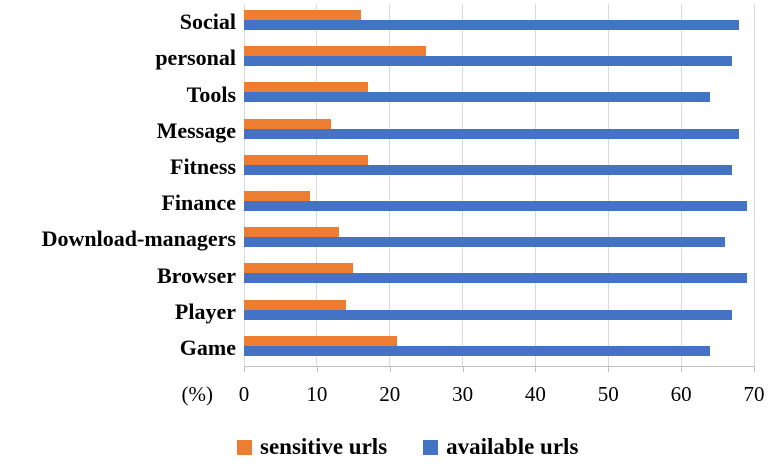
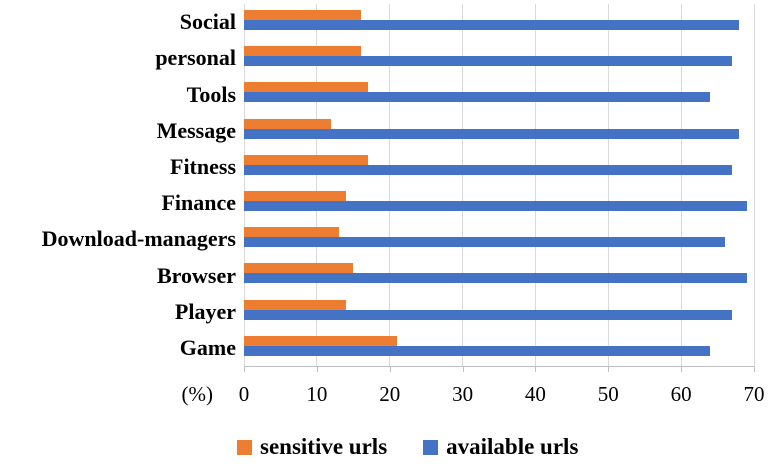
sensitive urls/personal: 25 -> 16
sensitive urls/Finance: 9 -> 14
